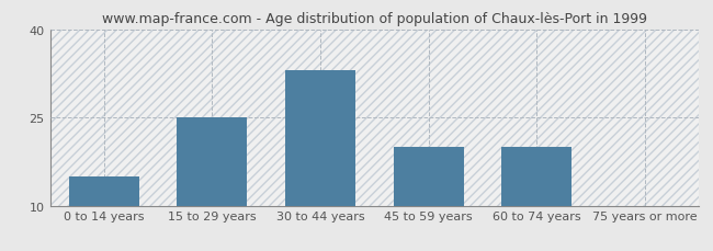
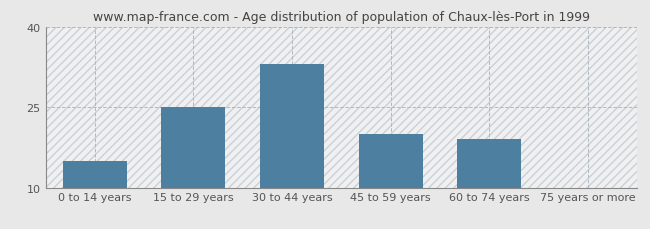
60 to 74 years: 20 -> 19
